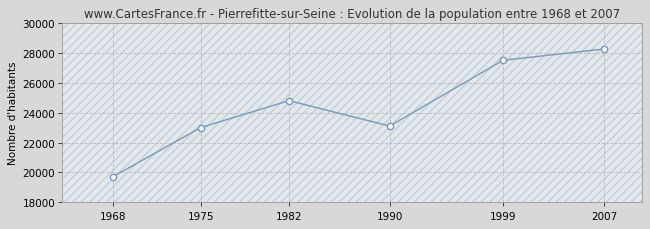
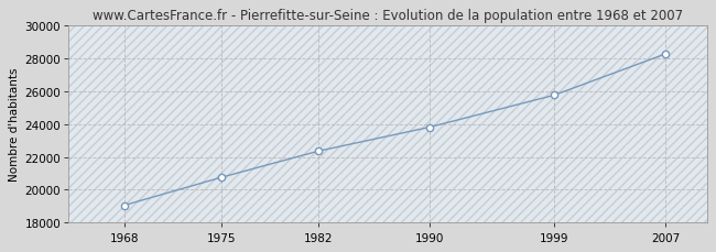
1968: 19700 -> 19000
1975: 23000 -> 20800
1982: 24800 -> 22400
1990: 23100 -> 23800
1999: 27500 -> 25800
